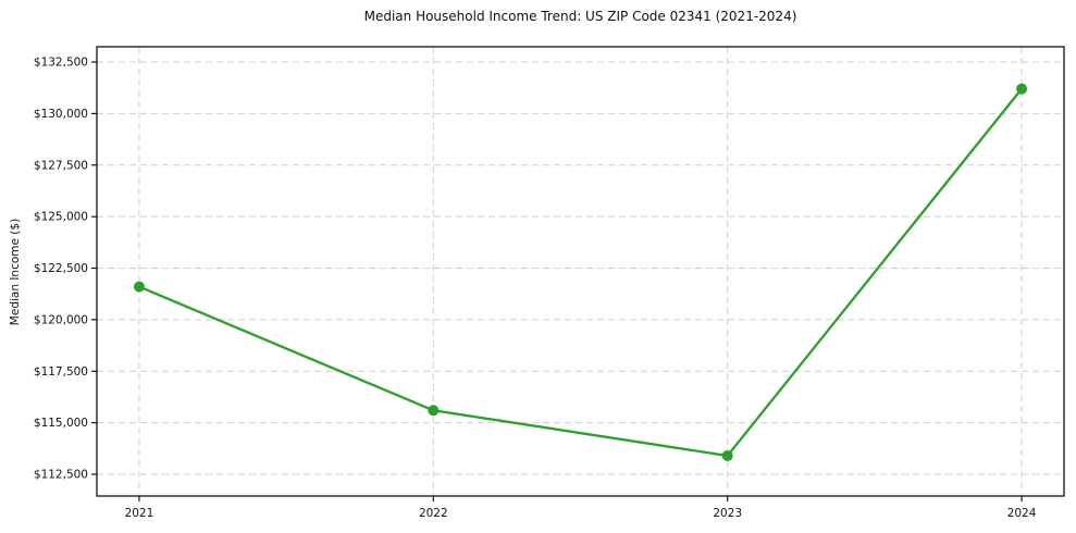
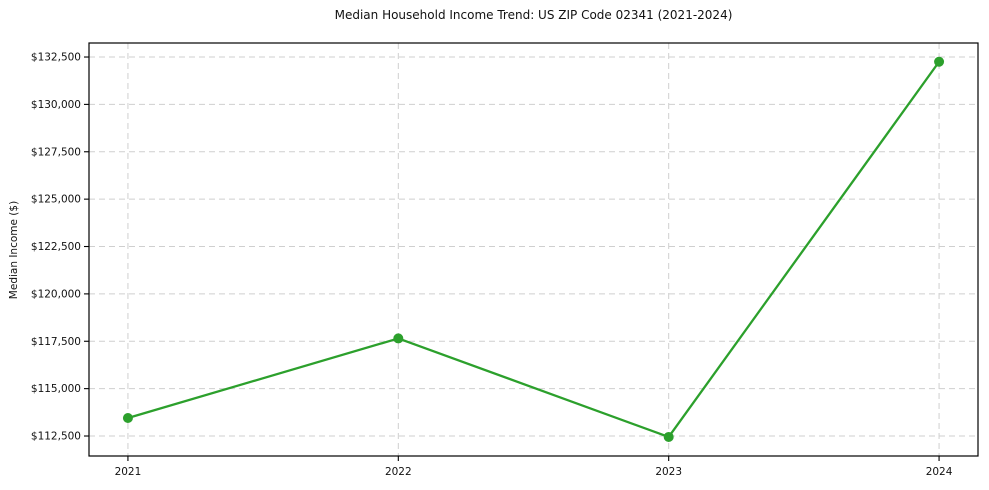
2021: $121600 -> $113400
2022: $115600 -> $117600
2023: $113400 -> $112400
2024: $131200 -> $132200
